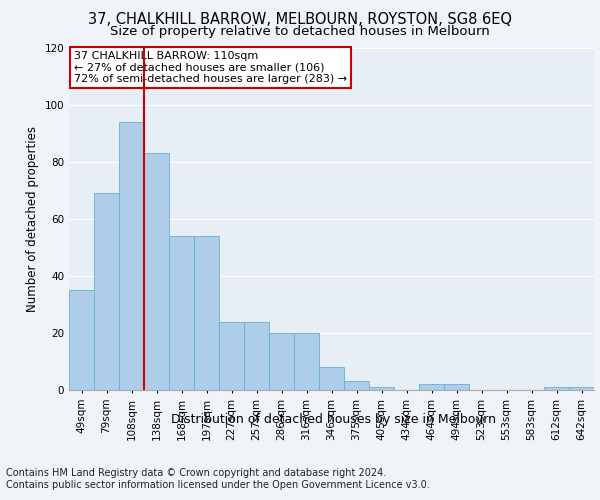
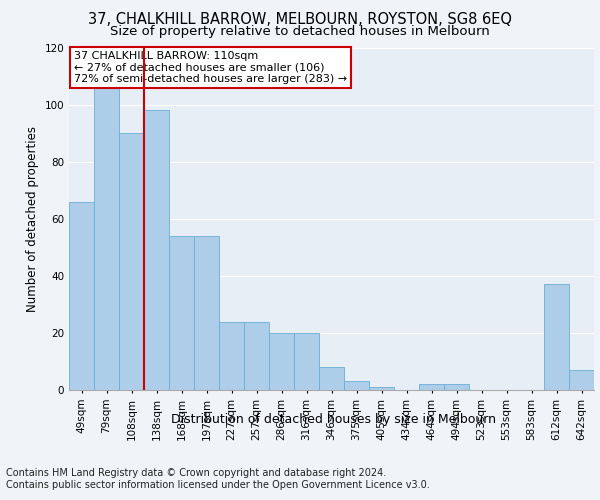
49sqm: 35 -> 66
79sqm: 69 -> 106
108sqm: 94 -> 90
138sqm: 83 -> 98
612sqm: 1 -> 37
642sqm: 1 -> 7
